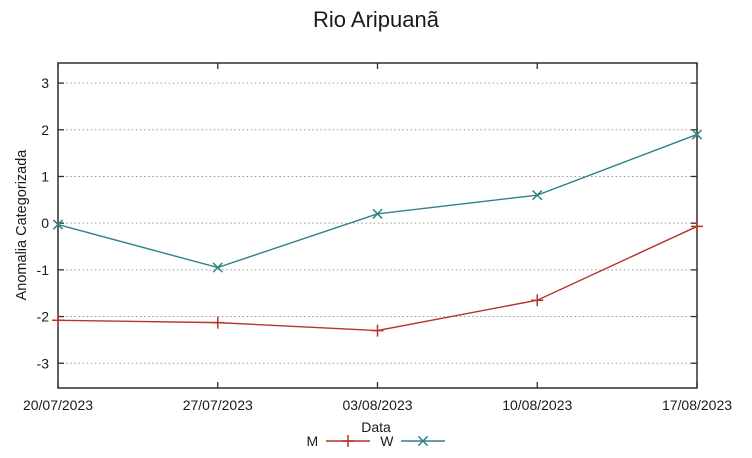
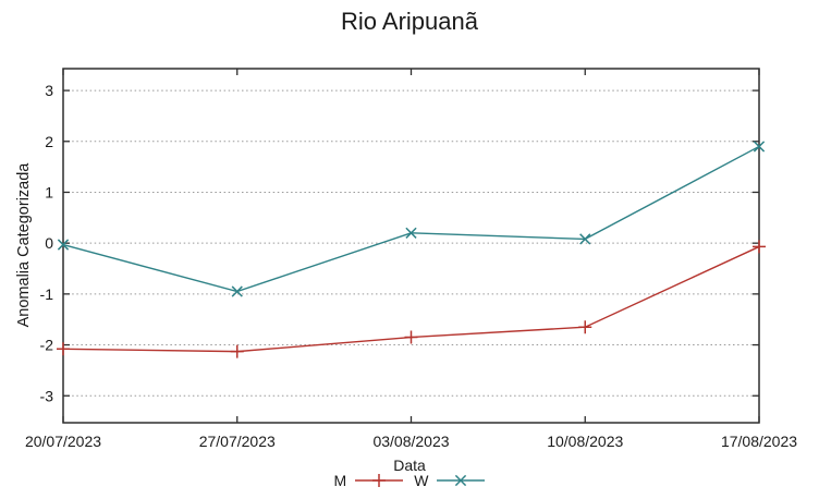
M/03/08/2023: -2.3 -> -1.9
W/10/08/2023: 0.6 -> 0.1
